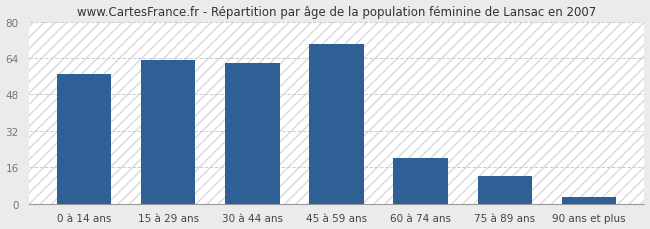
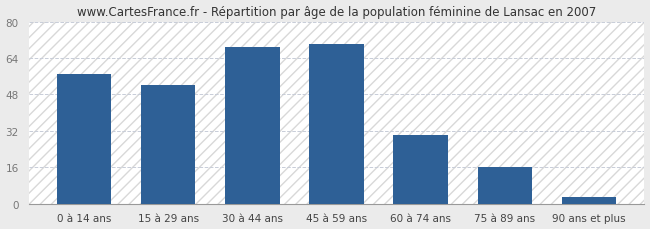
15 à 29 ans: 63 -> 52
30 à 44 ans: 62 -> 69
60 à 74 ans: 20 -> 30
75 à 89 ans: 12 -> 16
